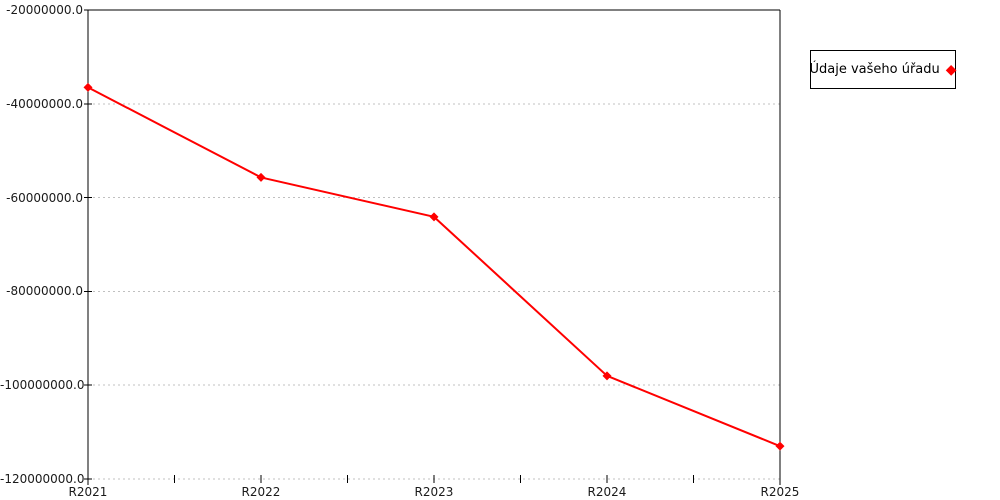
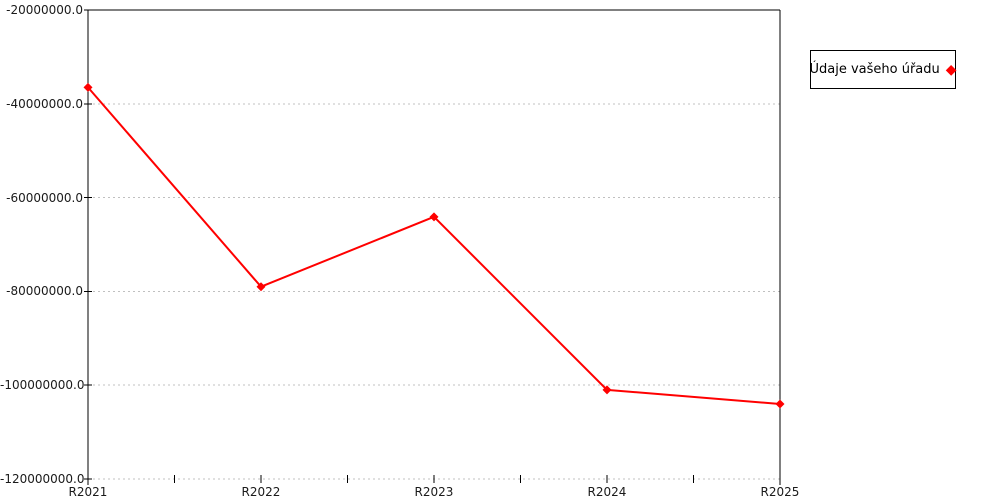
R2022: -56000000 -> -79000000
R2024: -98000000 -> -101000000
R2025: -113000000 -> -104000000
